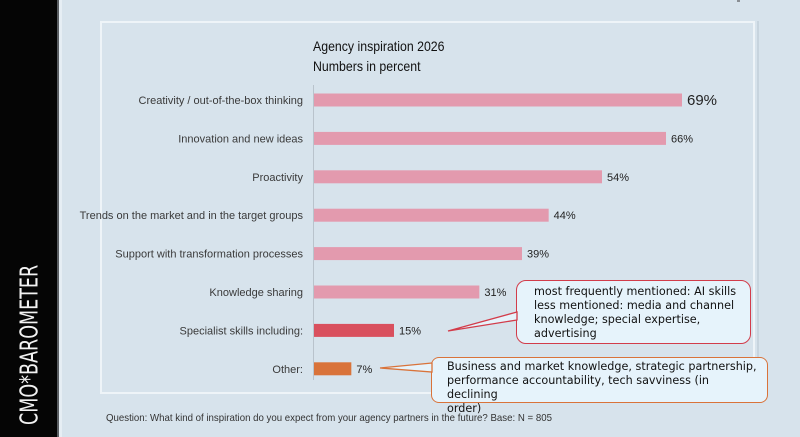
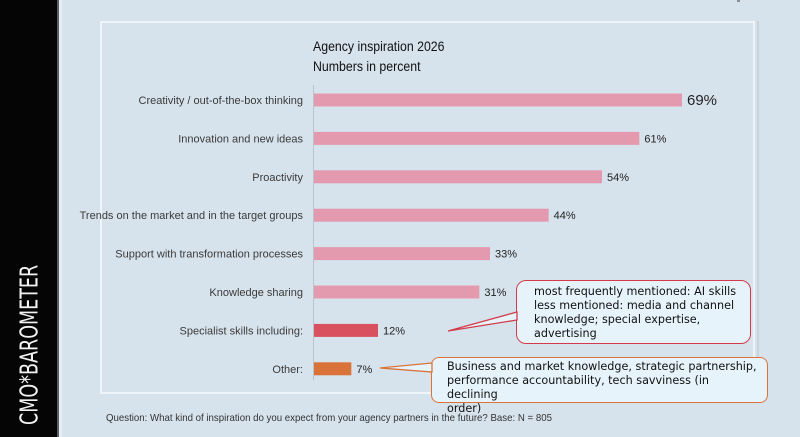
Innovation and new ideas: 66% -> 61%
Support with transformation processes: 39% -> 33%
Specialist skills including:: 15% -> 12%
